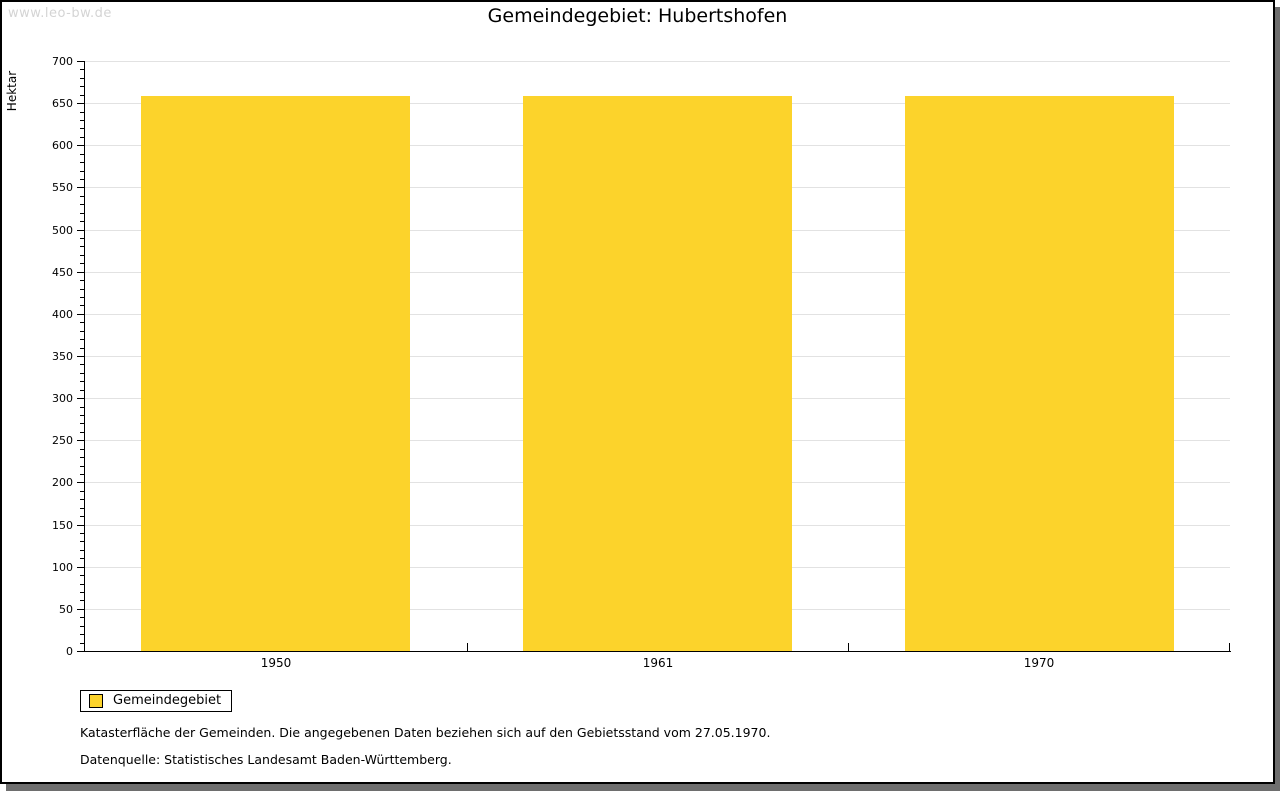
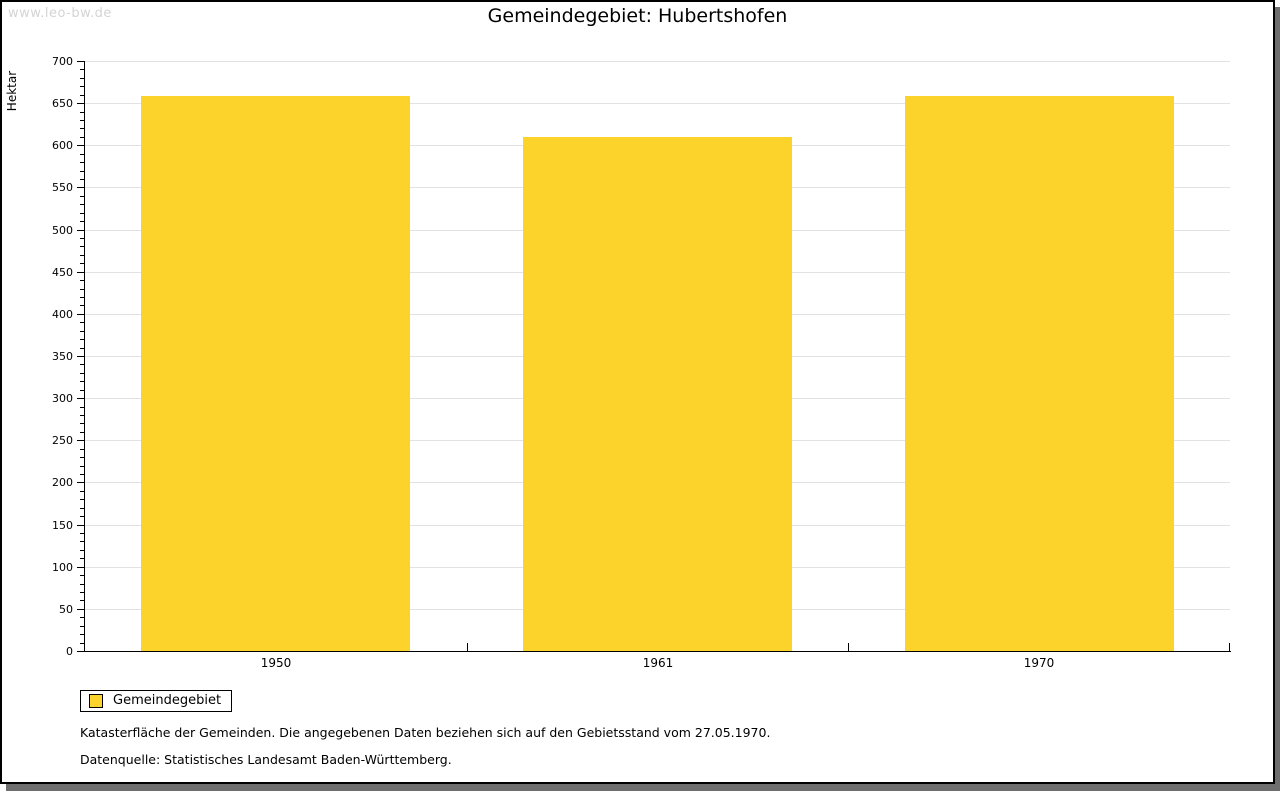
1961: 660 -> 610
